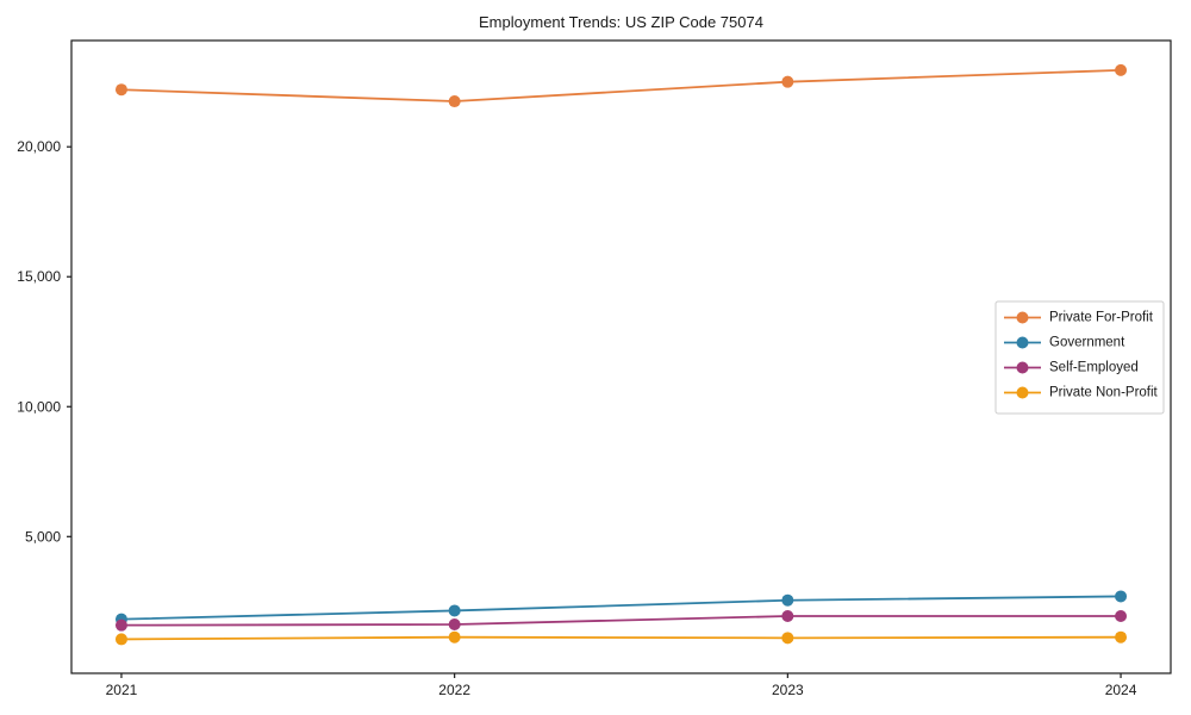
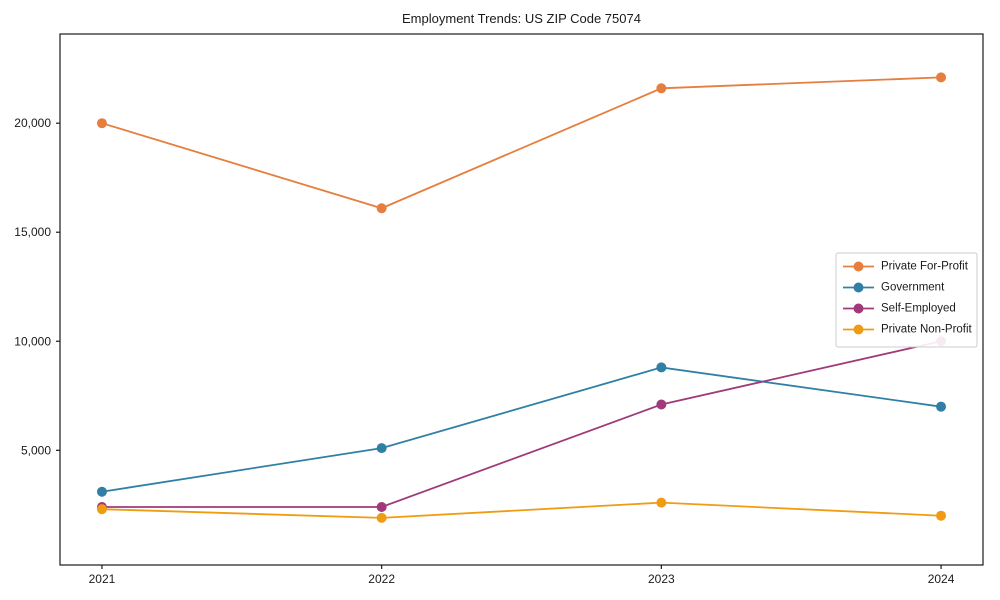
Private For-Profit/2021: 22200 -> 20000
Government/2021: 1800 -> 3100
Self-Employed/2021: 1600 -> 2400
Private Non-Profit/2021: 1000 -> 2300
Private For-Profit/2022: 21800 -> 16100
Government/2022: 2200 -> 5100
Self-Employed/2022: 1600 -> 2400
Private Non-Profit/2022: 1100 -> 1900
Private For-Profit/2023: 22500 -> 21600
Government/2023: 2600 -> 8800
Self-Employed/2023: 1900 -> 7100
Private Non-Profit/2023: 1100 -> 2600
Private For-Profit/2024: 23000 -> 22100
Government/2024: 2700 -> 7000
Self-Employed/2024: 1900 -> 10000
Private Non-Profit/2024: 1100 -> 2000
